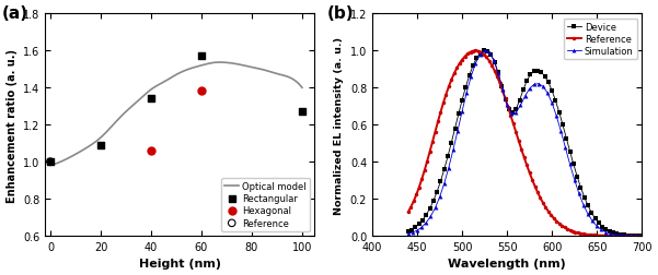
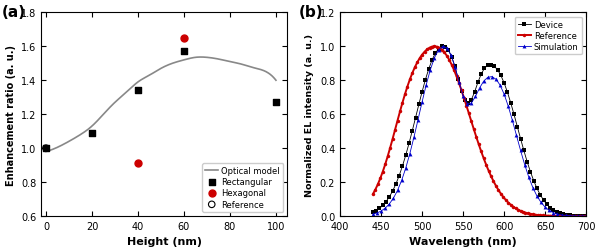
Hexagonal/40: 1.06 -> 0.91
Hexagonal/60: 1.39 -> 1.65
